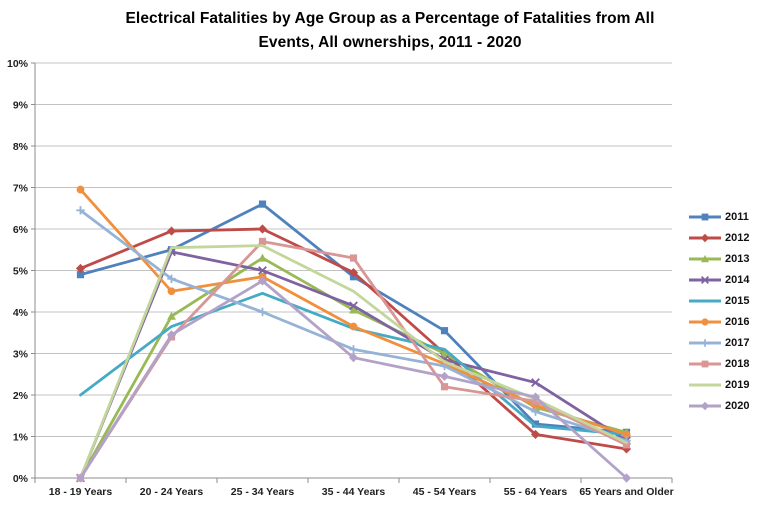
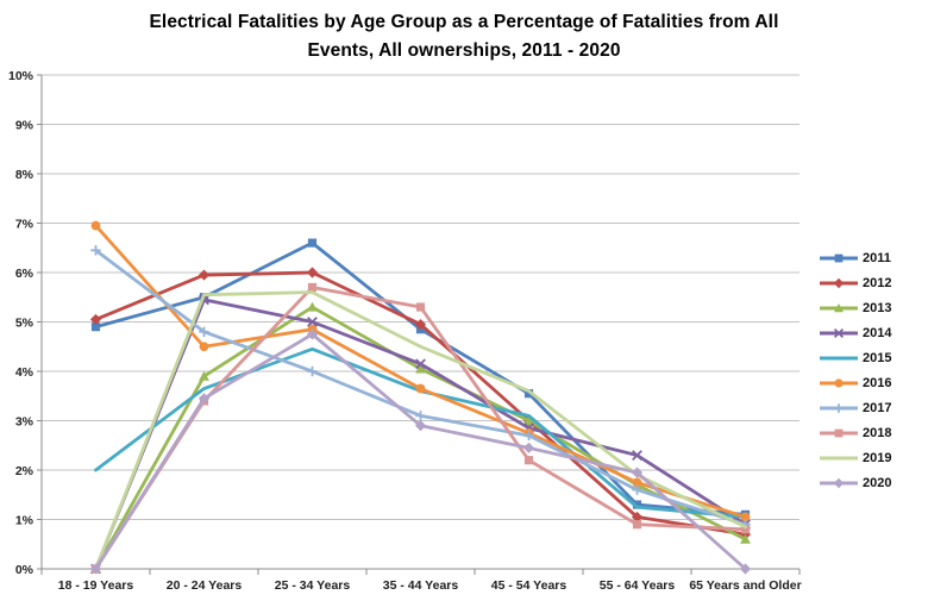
2019/45 - 54 Years: 2.8% -> 3.6%
2018/55 - 64 Years: 1.9% -> 0.9%
2013/65 Years and Older: 1.1% -> 0.6%
